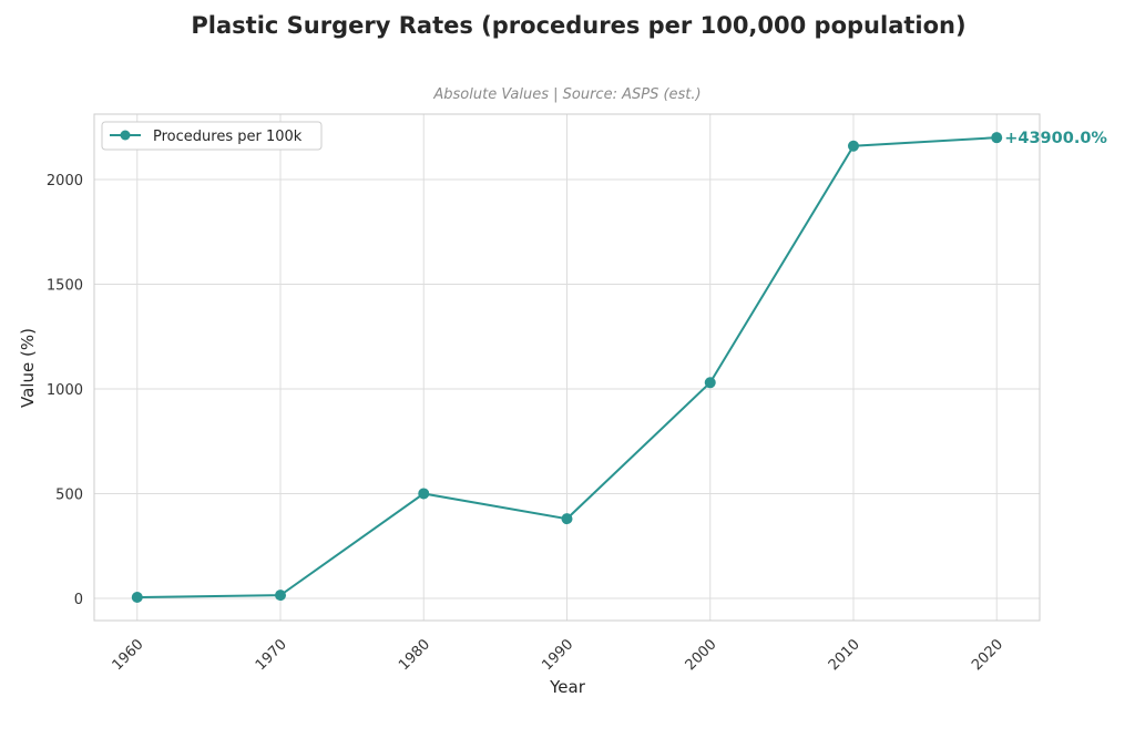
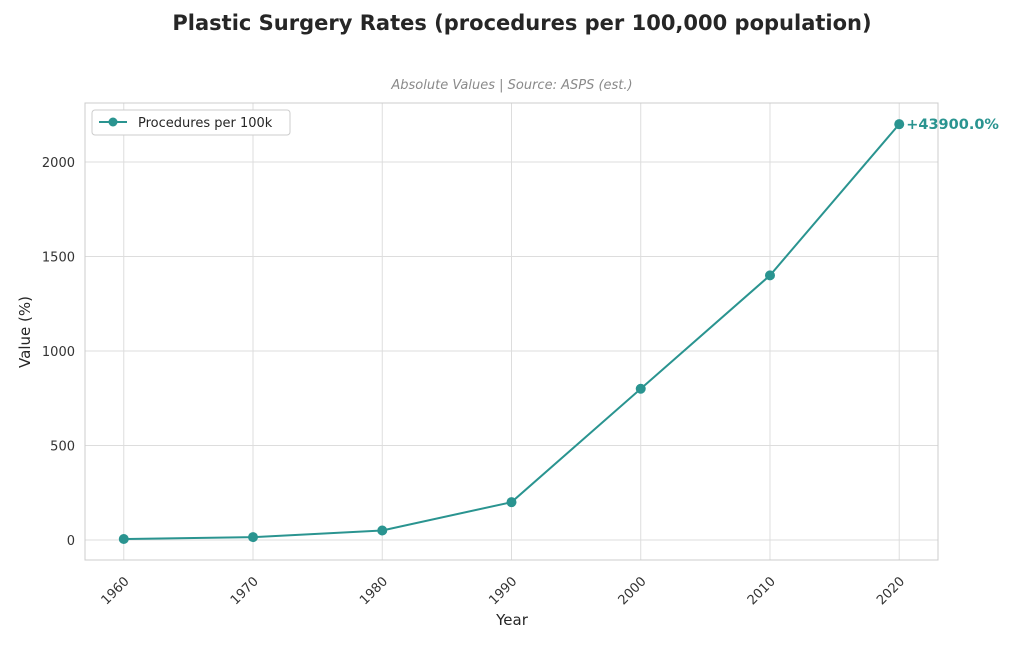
1980: 500 -> 50
1990: 380 -> 200
2000: 1030 -> 800
2010: 2160 -> 1400
